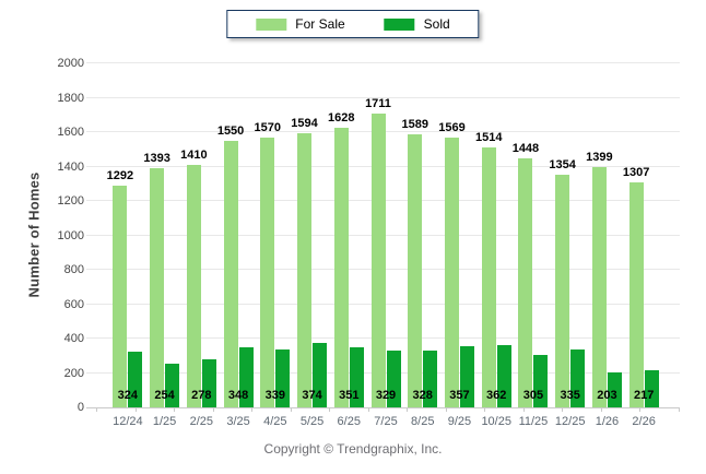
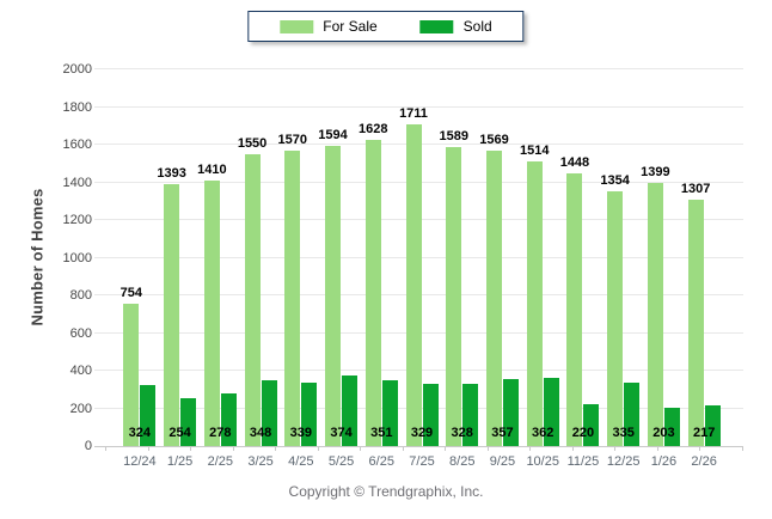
For Sale/12/24: 1292 -> 754
Sold/11/25: 305 -> 220
